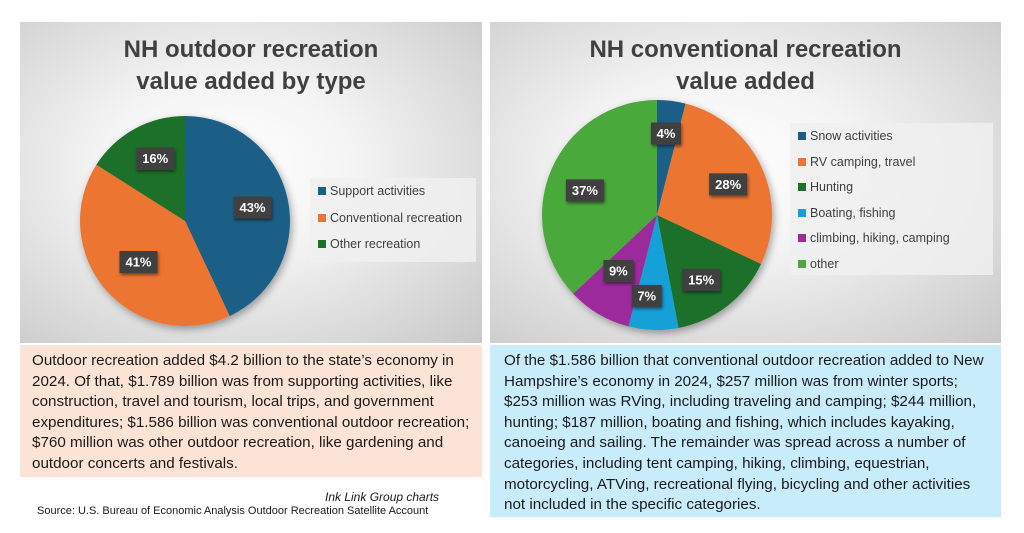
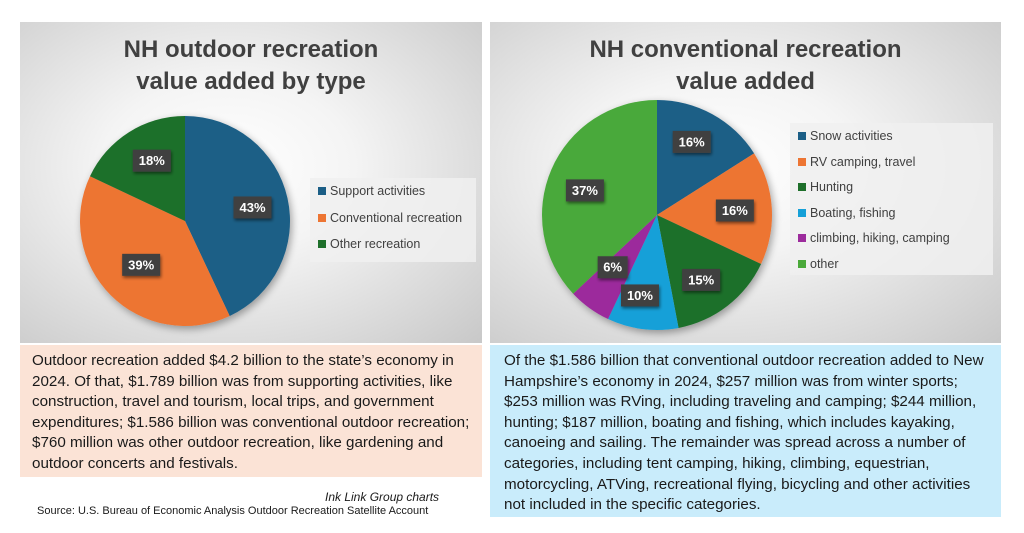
NH outdoor recreation value added by type/Conventional recreation: 41% -> 39%
NH outdoor recreation value added by type/Other recreation: 16% -> 18%
NH conventional recreation value added/Snow activities: 4% -> 16%
NH conventional recreation value added/RV camping, travel: 28% -> 16%
NH conventional recreation value added/Boating, fishing: 7% -> 10%
NH conventional recreation value added/climbing, hiking, camping: 9% -> 6%
